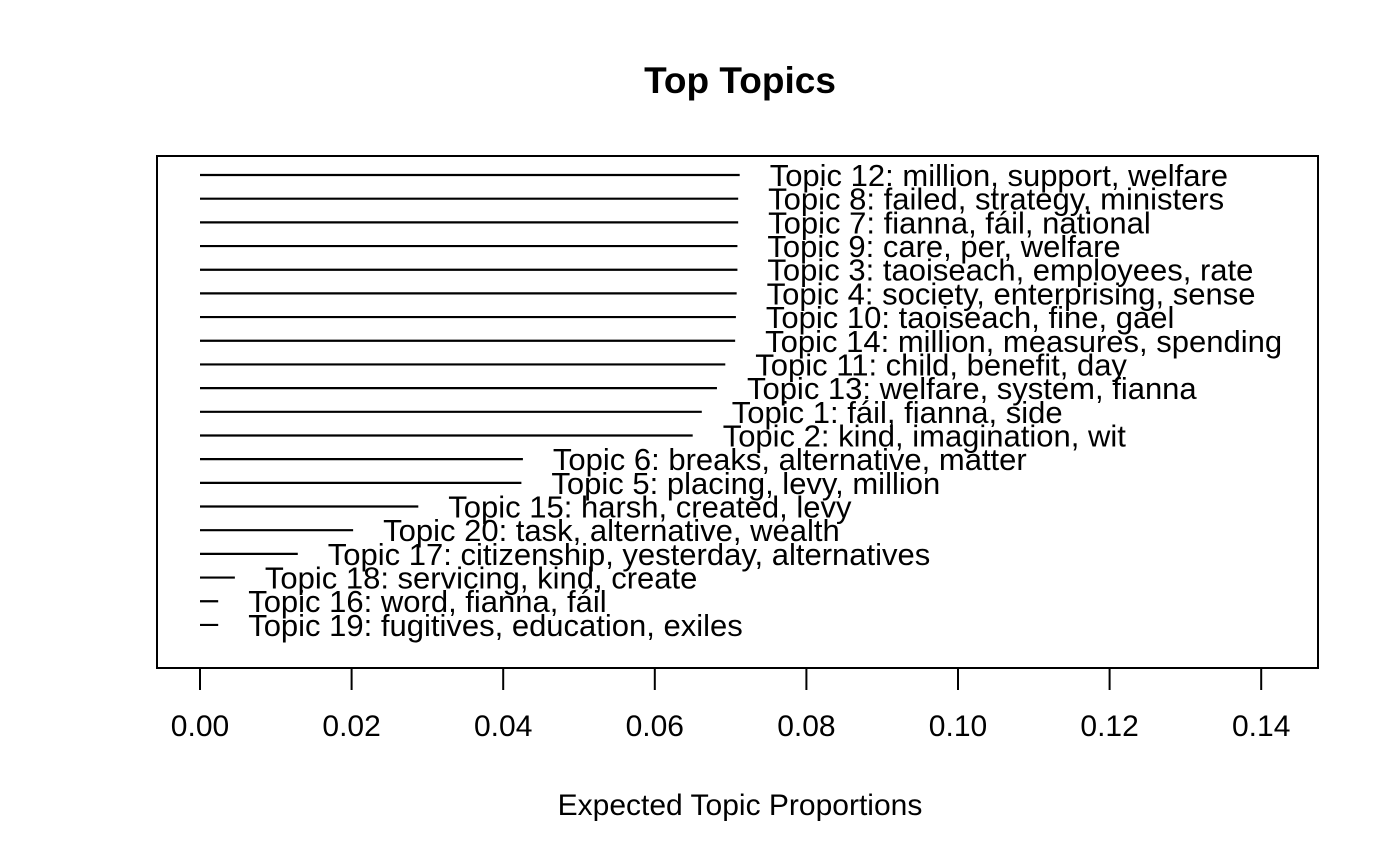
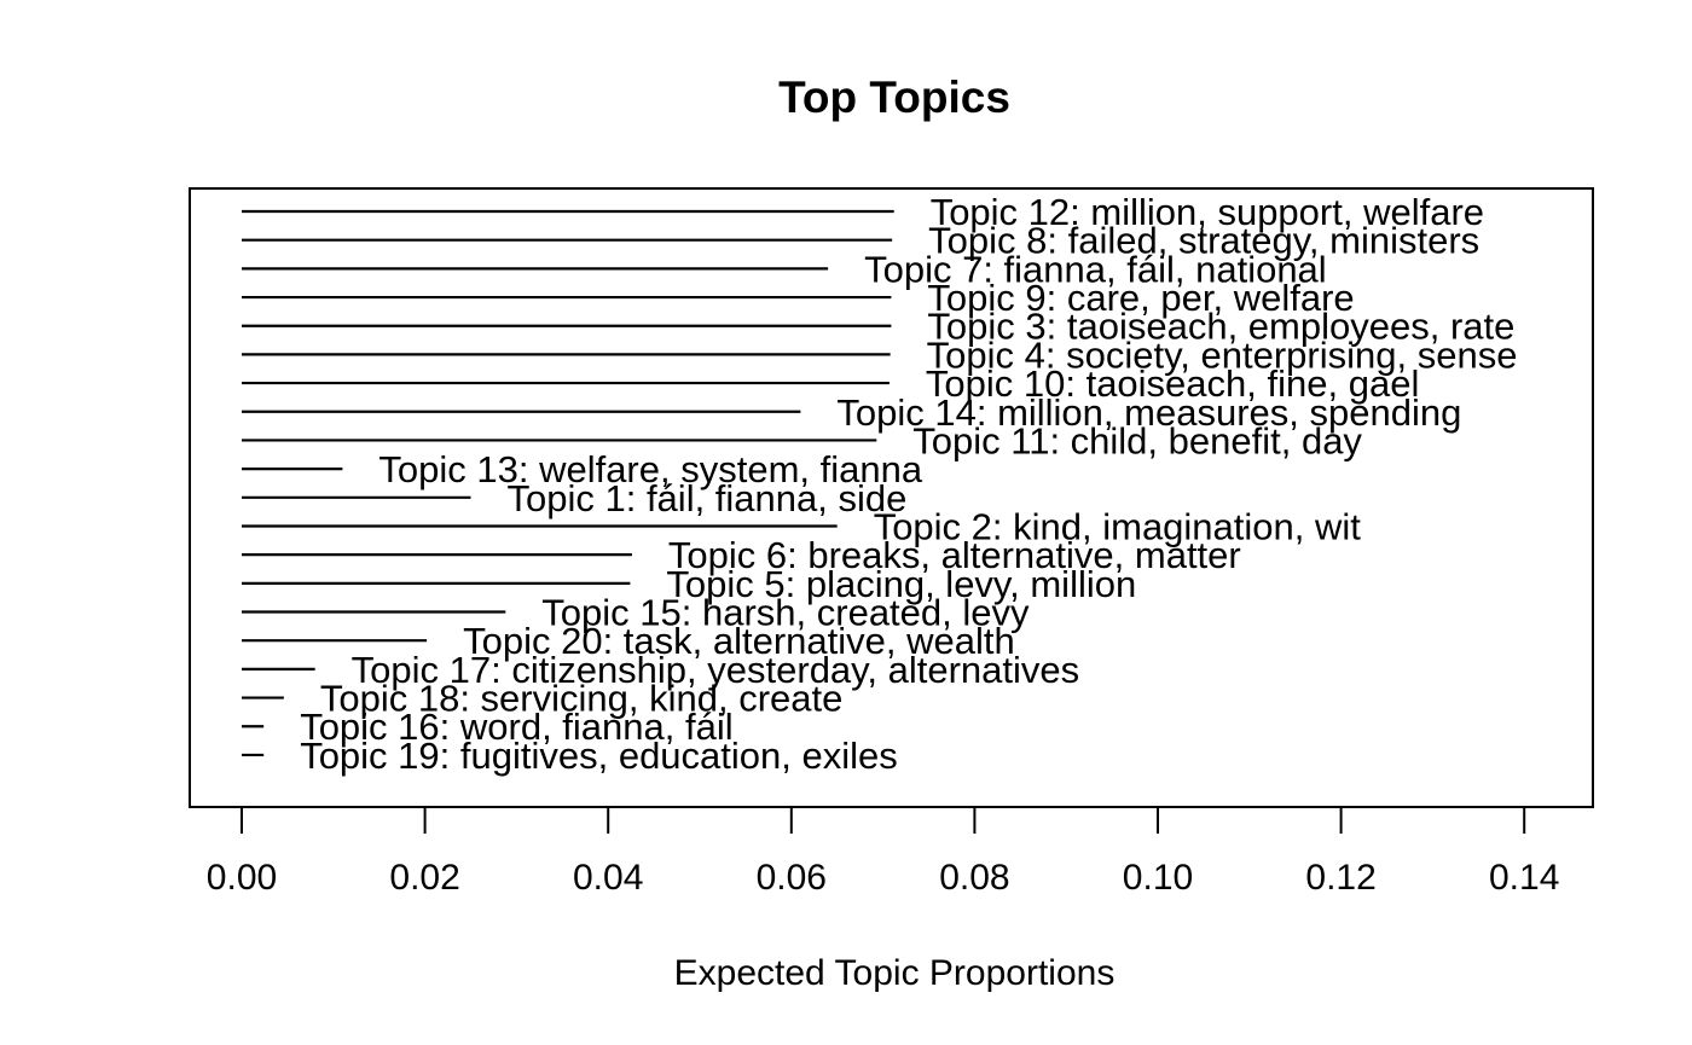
Topic 7: fianna, fáil, national: 0.071 -> 0.064
Topic 14: million, measures, spending: 0.071 -> 0.061
Topic 13: welfare, system, fianna: 0.068 -> 0.011
Topic 1: fáil, fianna, side: 0.066 -> 0.025
Topic 17: citizenship, yesterday, alternatives: 0.013 -> 0.008
